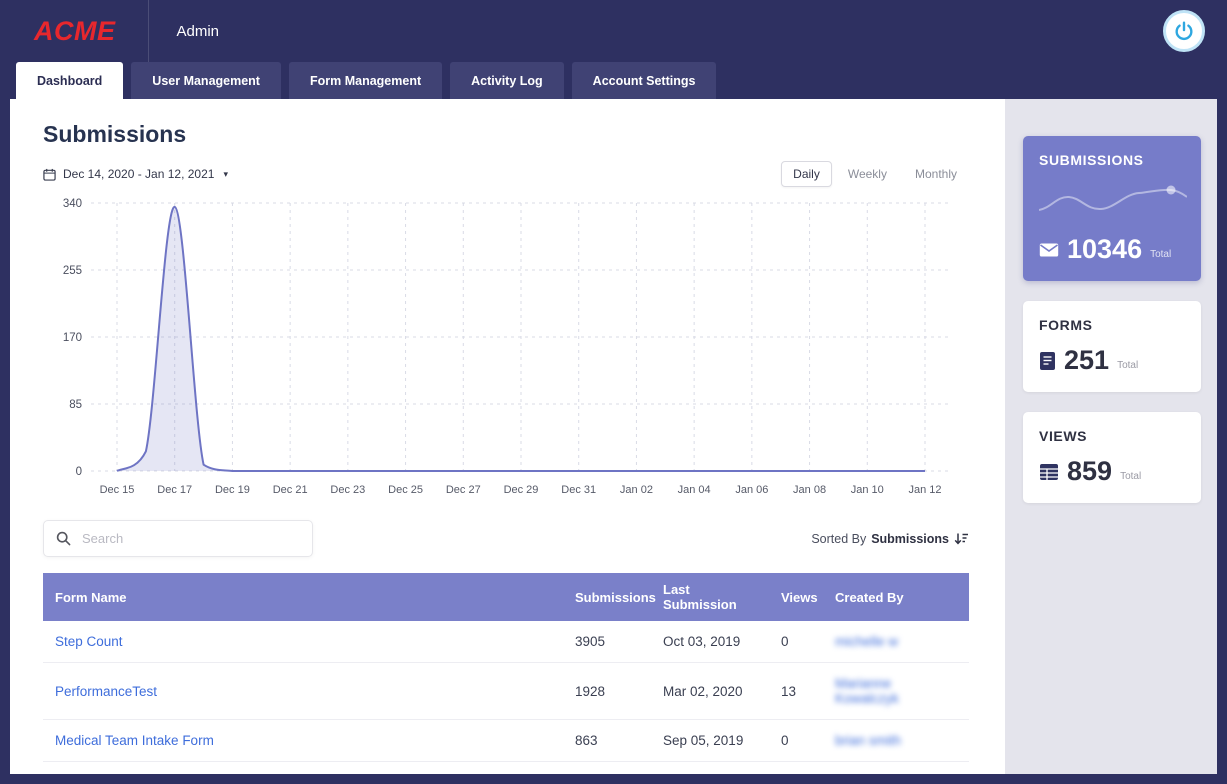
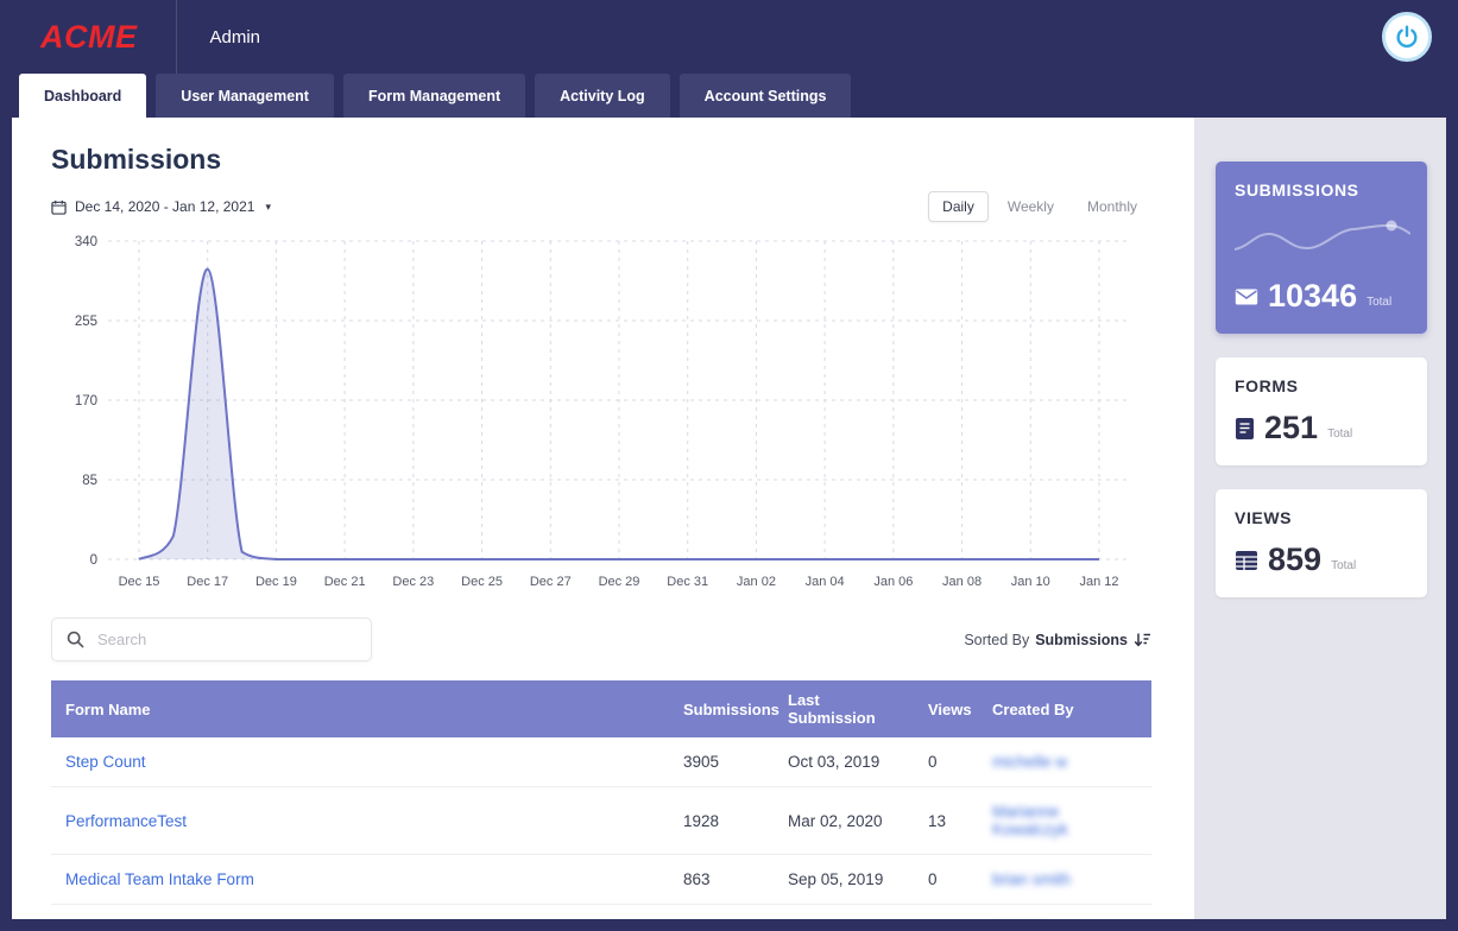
Dec 17: 340 -> 310
